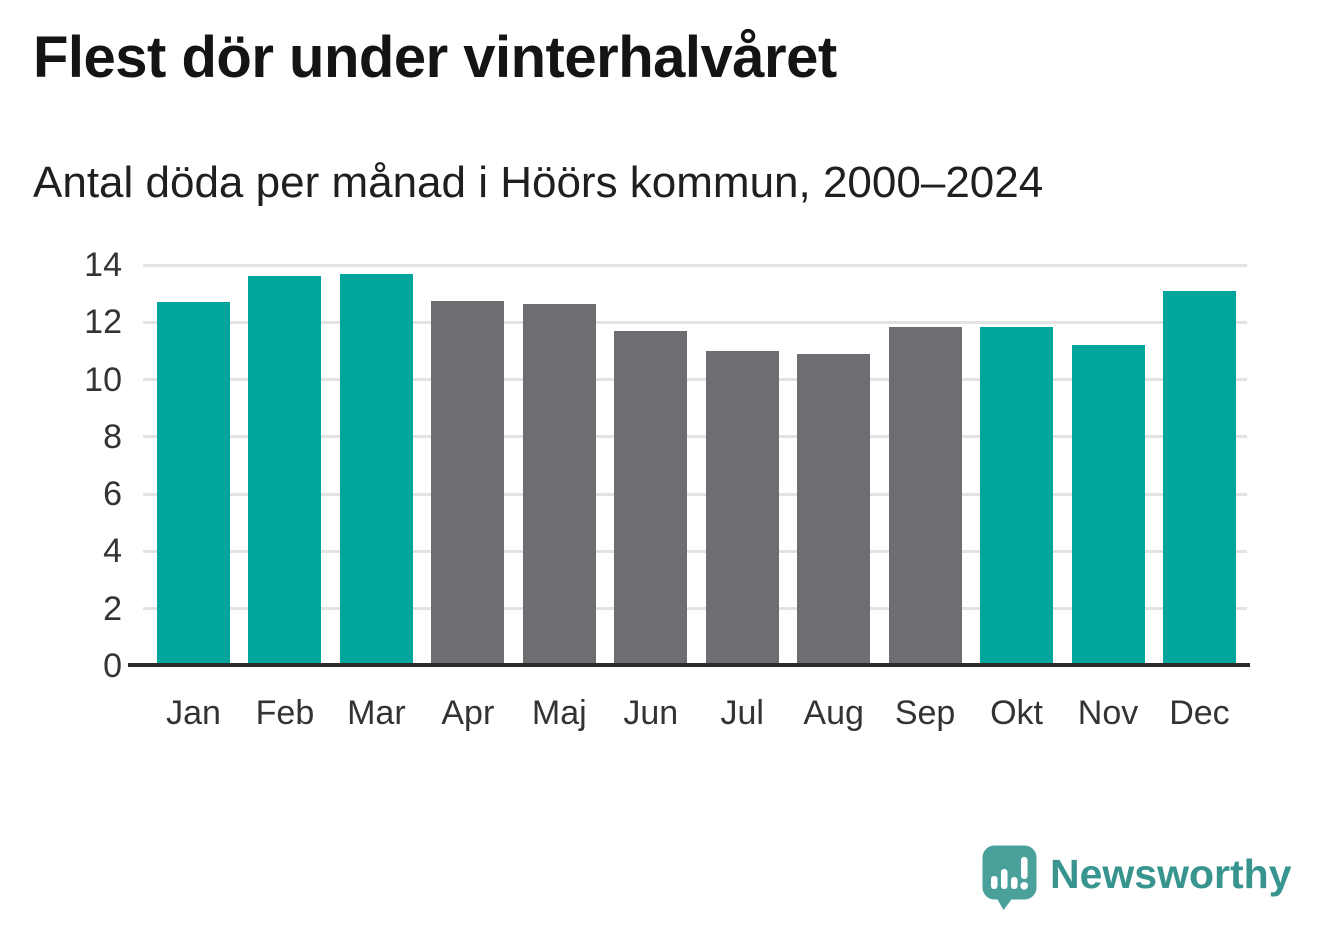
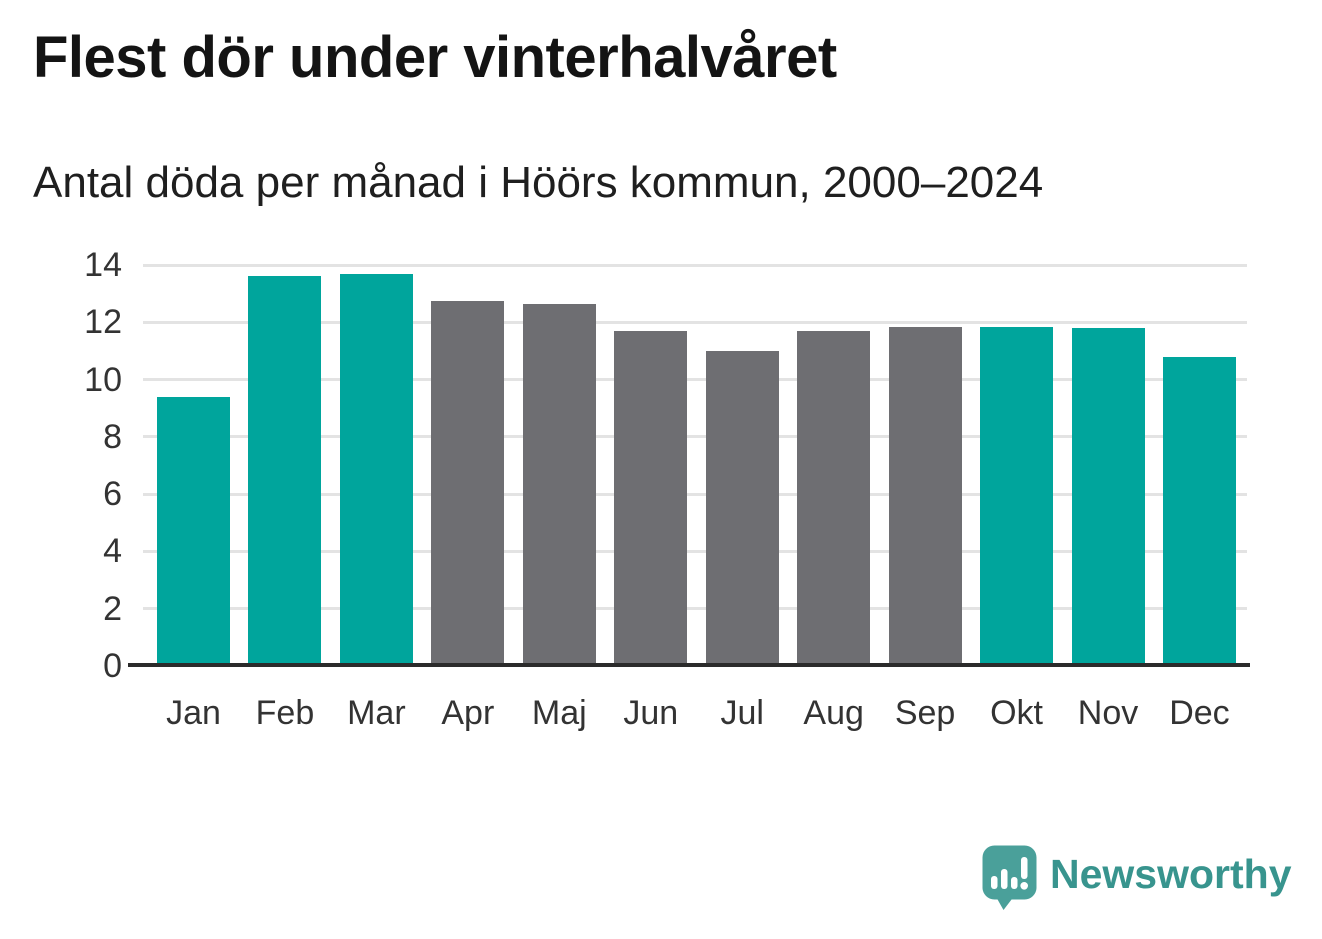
Jan: 12.7 -> 9.4
Aug: 10.9 -> 11.7
Nov: 11.2 -> 11.8
Dec: 13.1 -> 10.8
